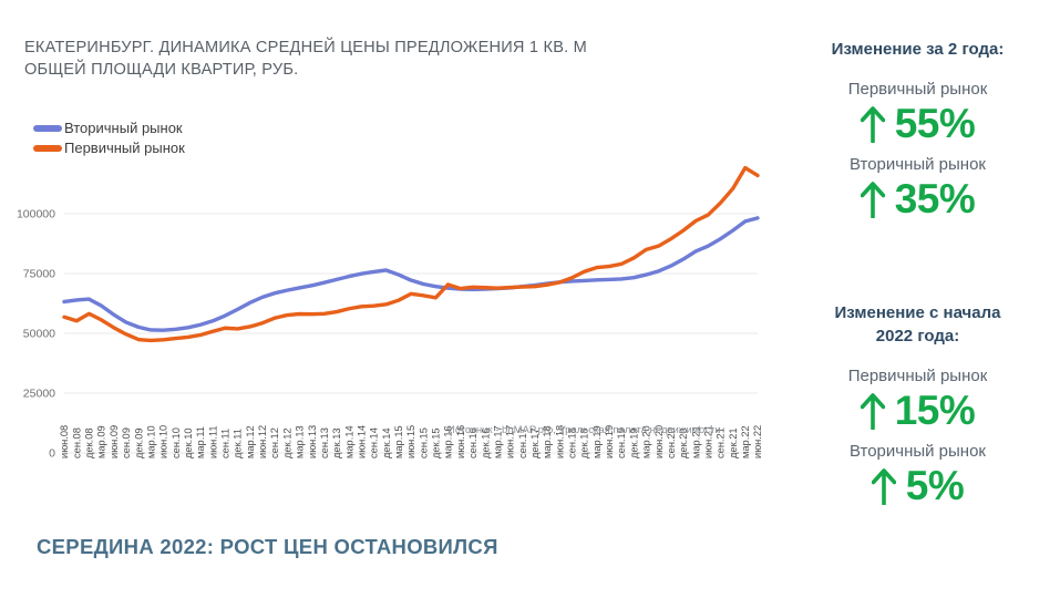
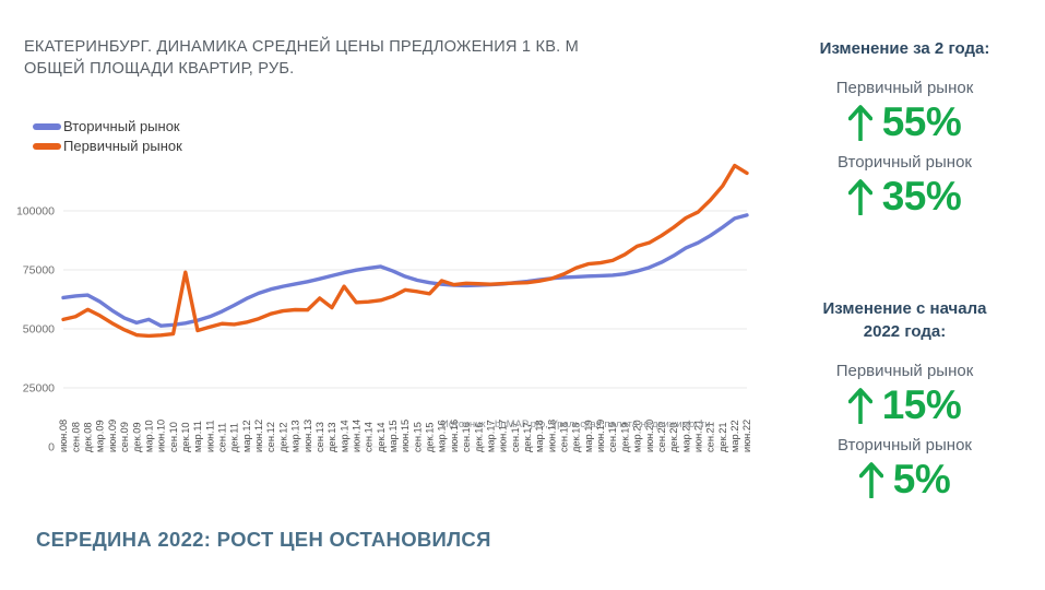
Первичный рынок/июн.08: 57000 -> 54000
Вторичный рынок/мар.10: 51000 -> 54000
Первичный рынок/дек.10: 48000 -> 74000
Первичный рынок/сен.13: 58000 -> 63000
Первичный рынок/мар.14: 60000 -> 68000
